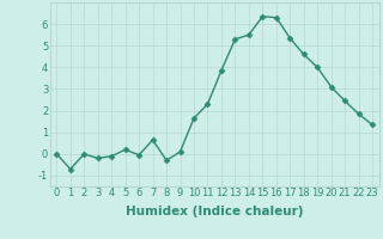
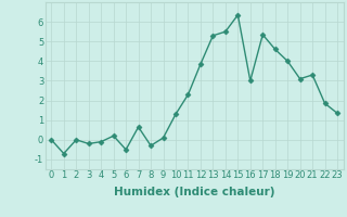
6: -0.1 -> -0.5
10: 1.6 -> 1.3
16: 6.3 -> 3.0
21: 2.5 -> 3.3
